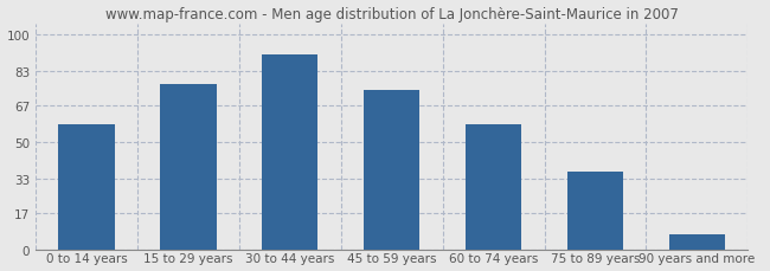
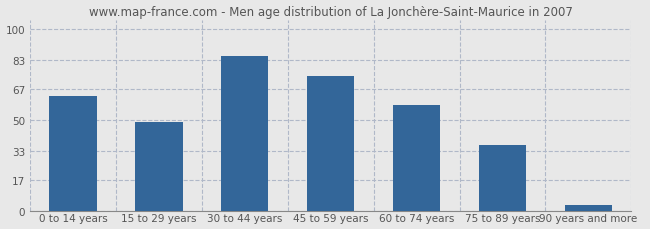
0 to 14 years: 58 -> 63
15 to 29 years: 77 -> 49
30 to 44 years: 91 -> 85
90 years and more: 7 -> 3
